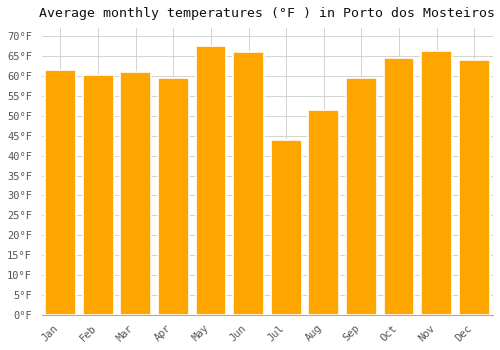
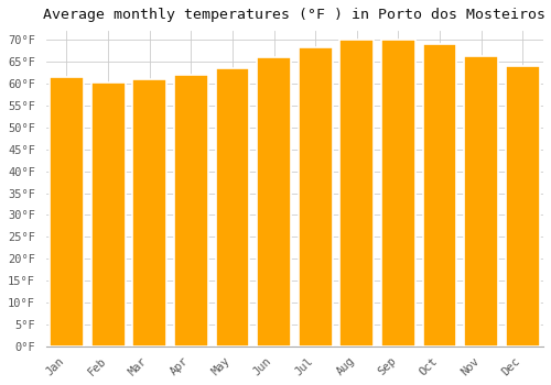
Apr: 59.5°F -> 62.1°F
May: 67.5°F -> 63.5°F
Jul: 44.0°F -> 68.2°F
Aug: 51.5°F -> 70.0°F
Sep: 59.5°F -> 70.0°F
Oct: 64.5°F -> 68.9°F
